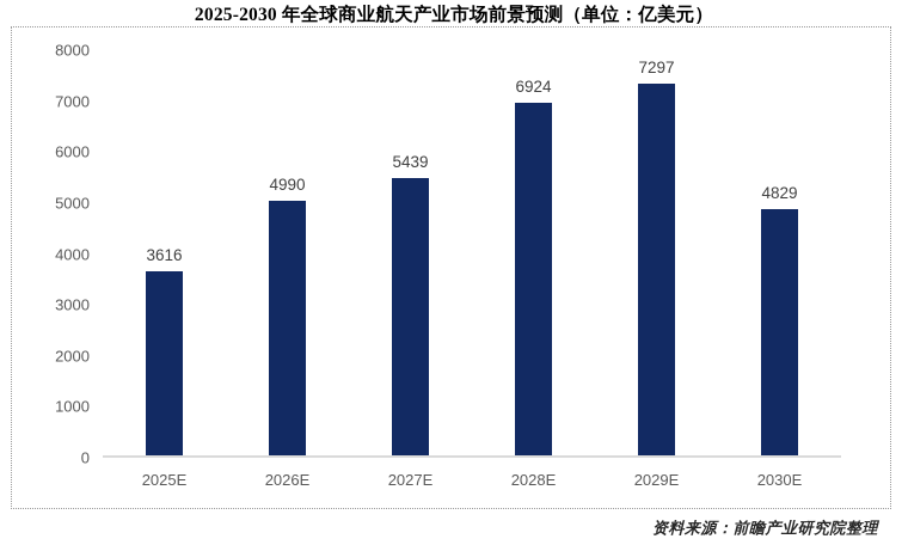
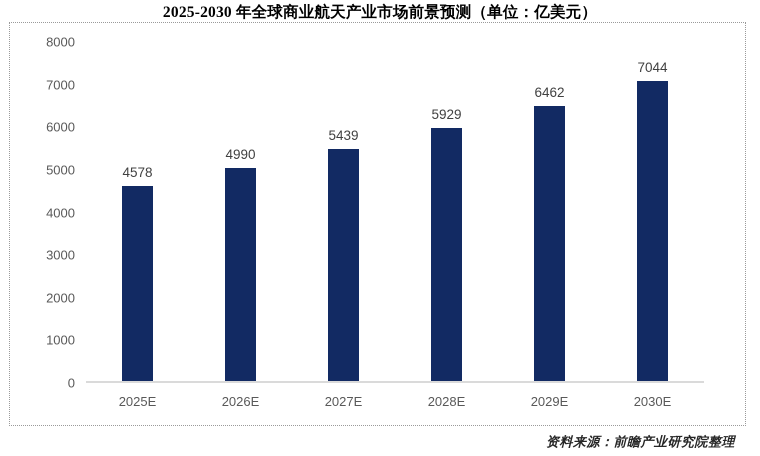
2025E: 3616 -> 4578
2028E: 6924 -> 5929
2029E: 7297 -> 6462
2030E: 4829 -> 7044
